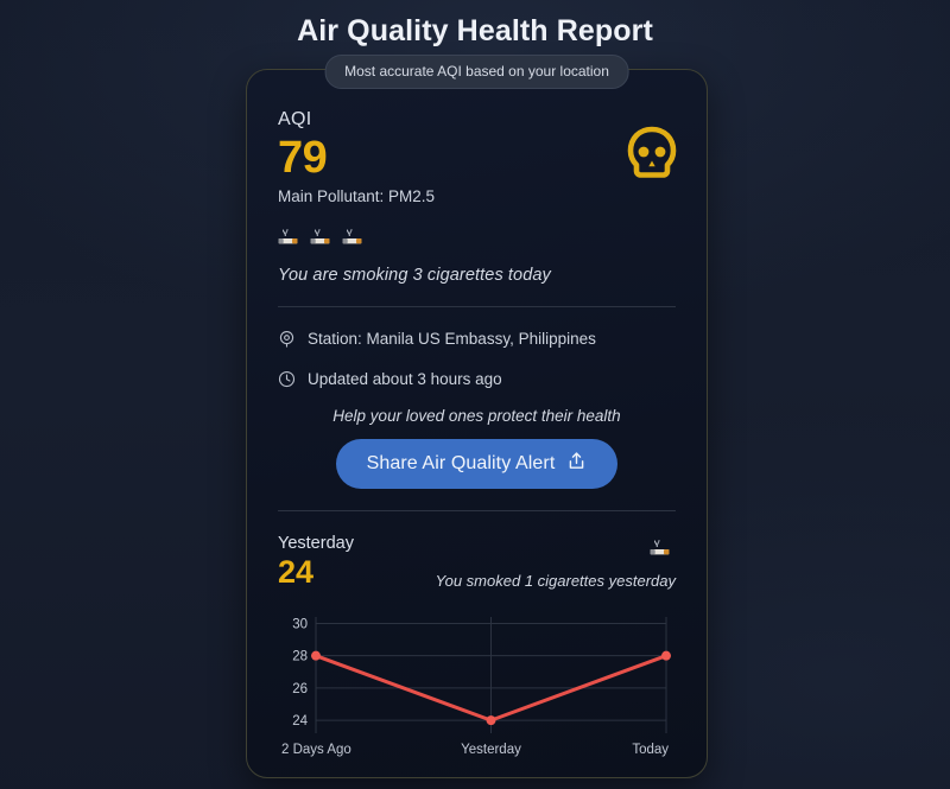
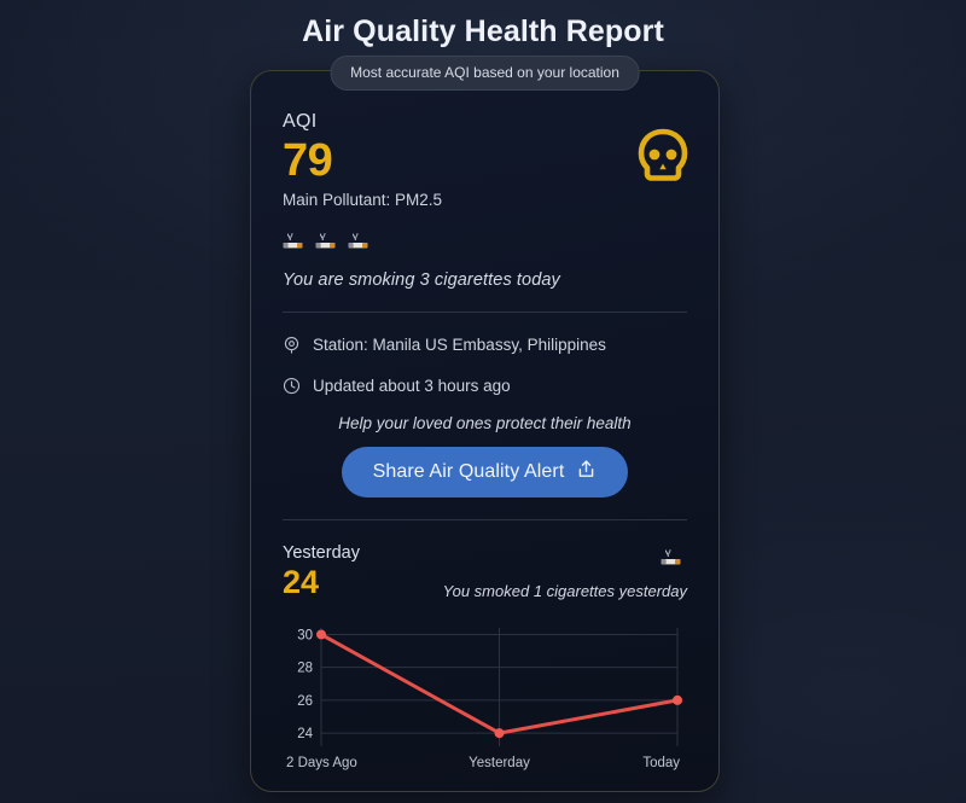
2 Days Ago: 28 -> 30
Today: 28 -> 26
